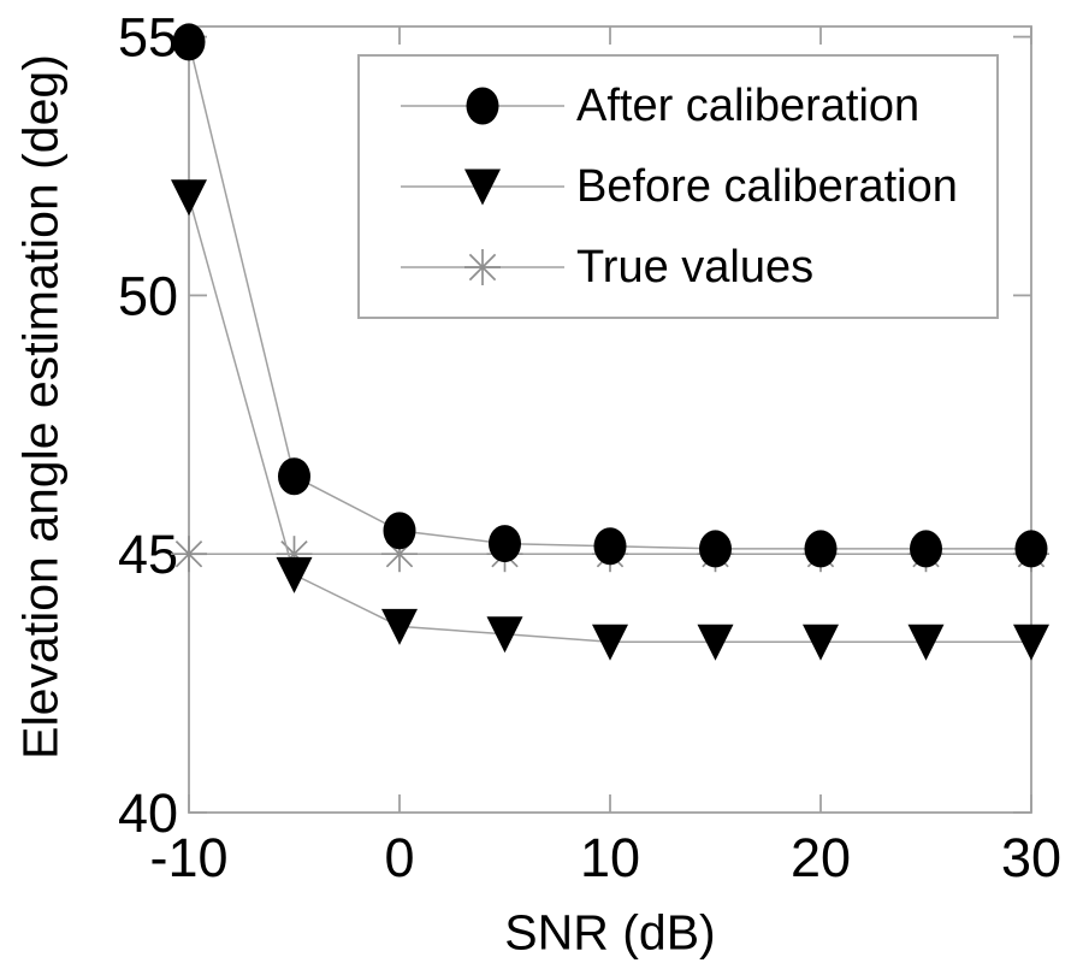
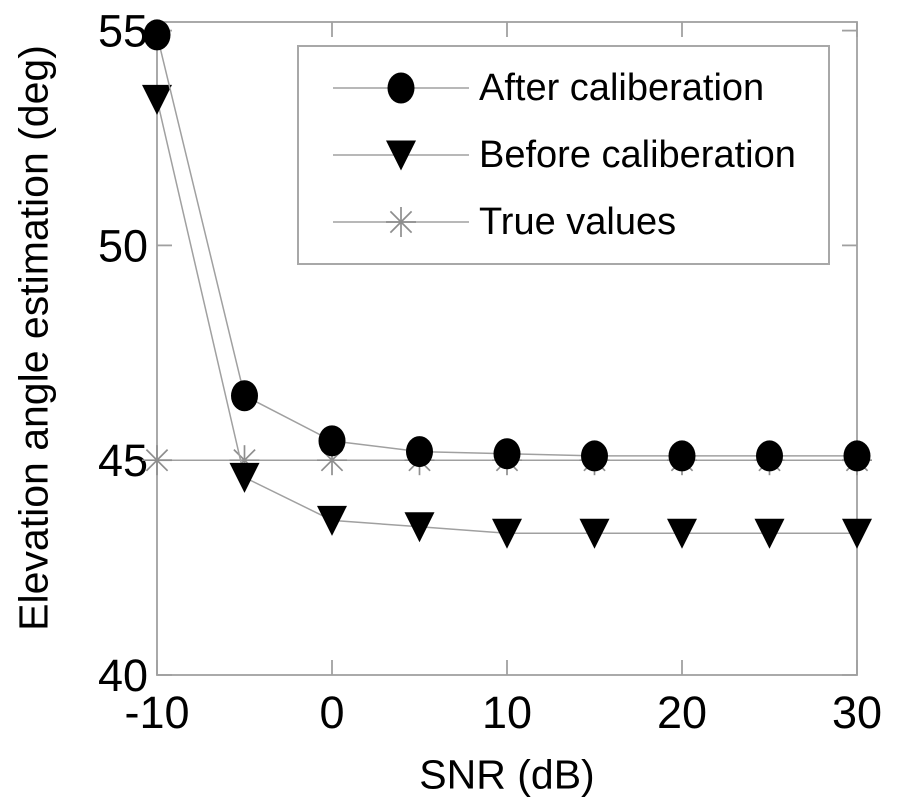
Before caliberation/-10: 51.9 -> 53.4
